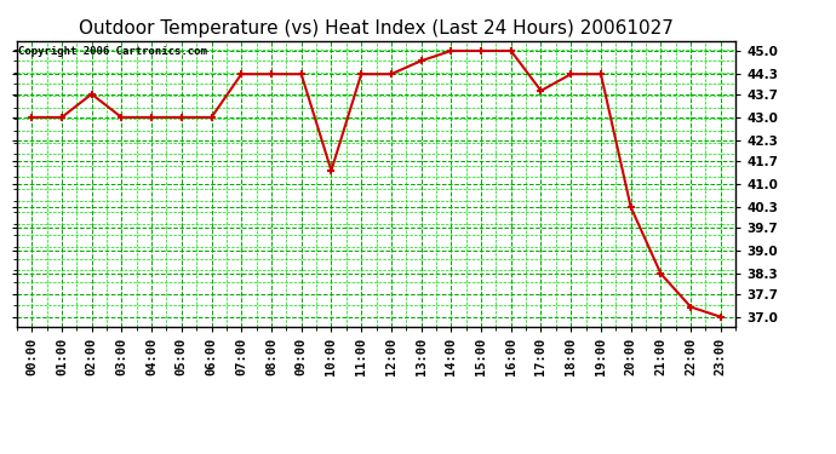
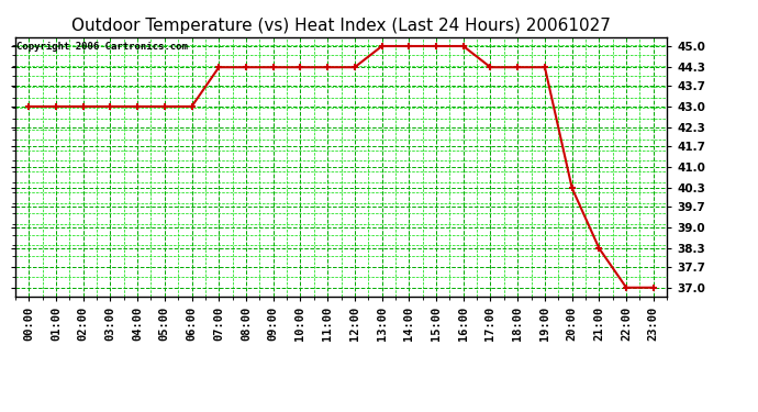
02:00: 43.7 -> 43.0
10:00: 41.4 -> 44.3
13:00: 44.7 -> 45.0
17:00: 43.8 -> 44.3
22:00: 37.3 -> 37.0
